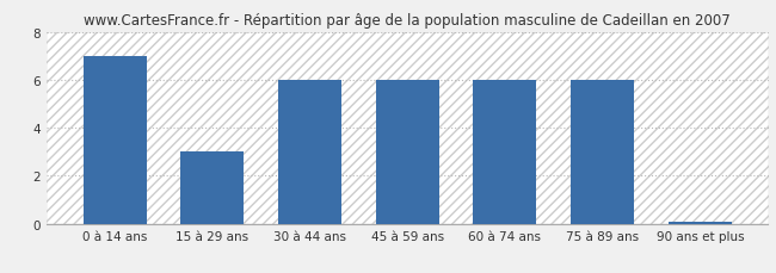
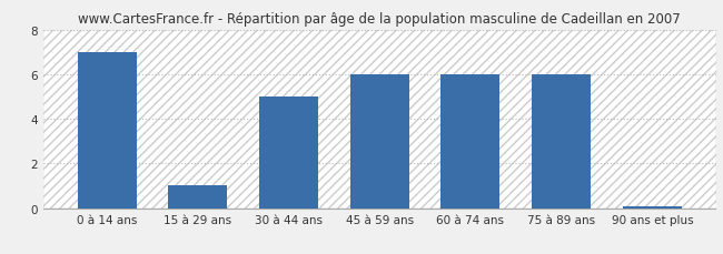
15 à 29 ans: 3.0 -> 1.0
30 à 44 ans: 6.0 -> 5.0
